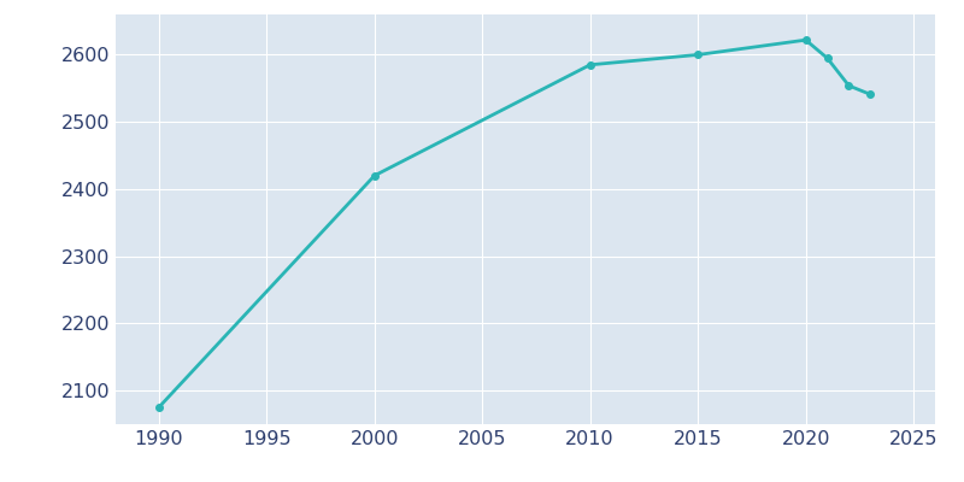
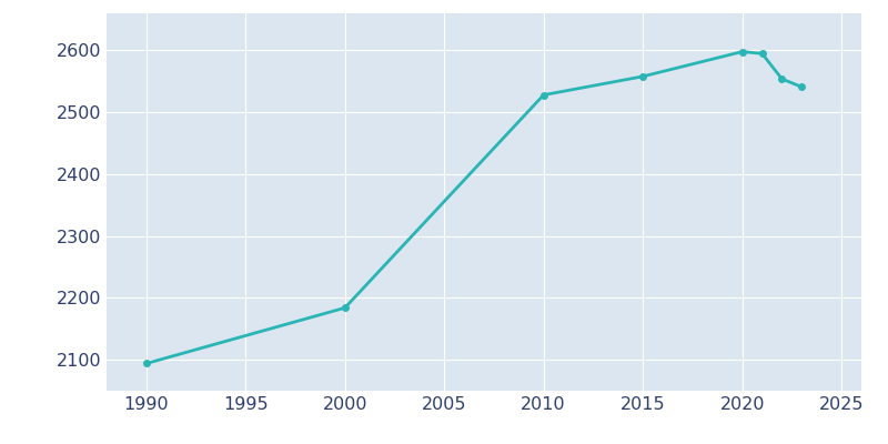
1990: 2075 -> 2094
2000: 2420 -> 2184
2010: 2585 -> 2528
2015: 2600 -> 2558
2020: 2622 -> 2598
